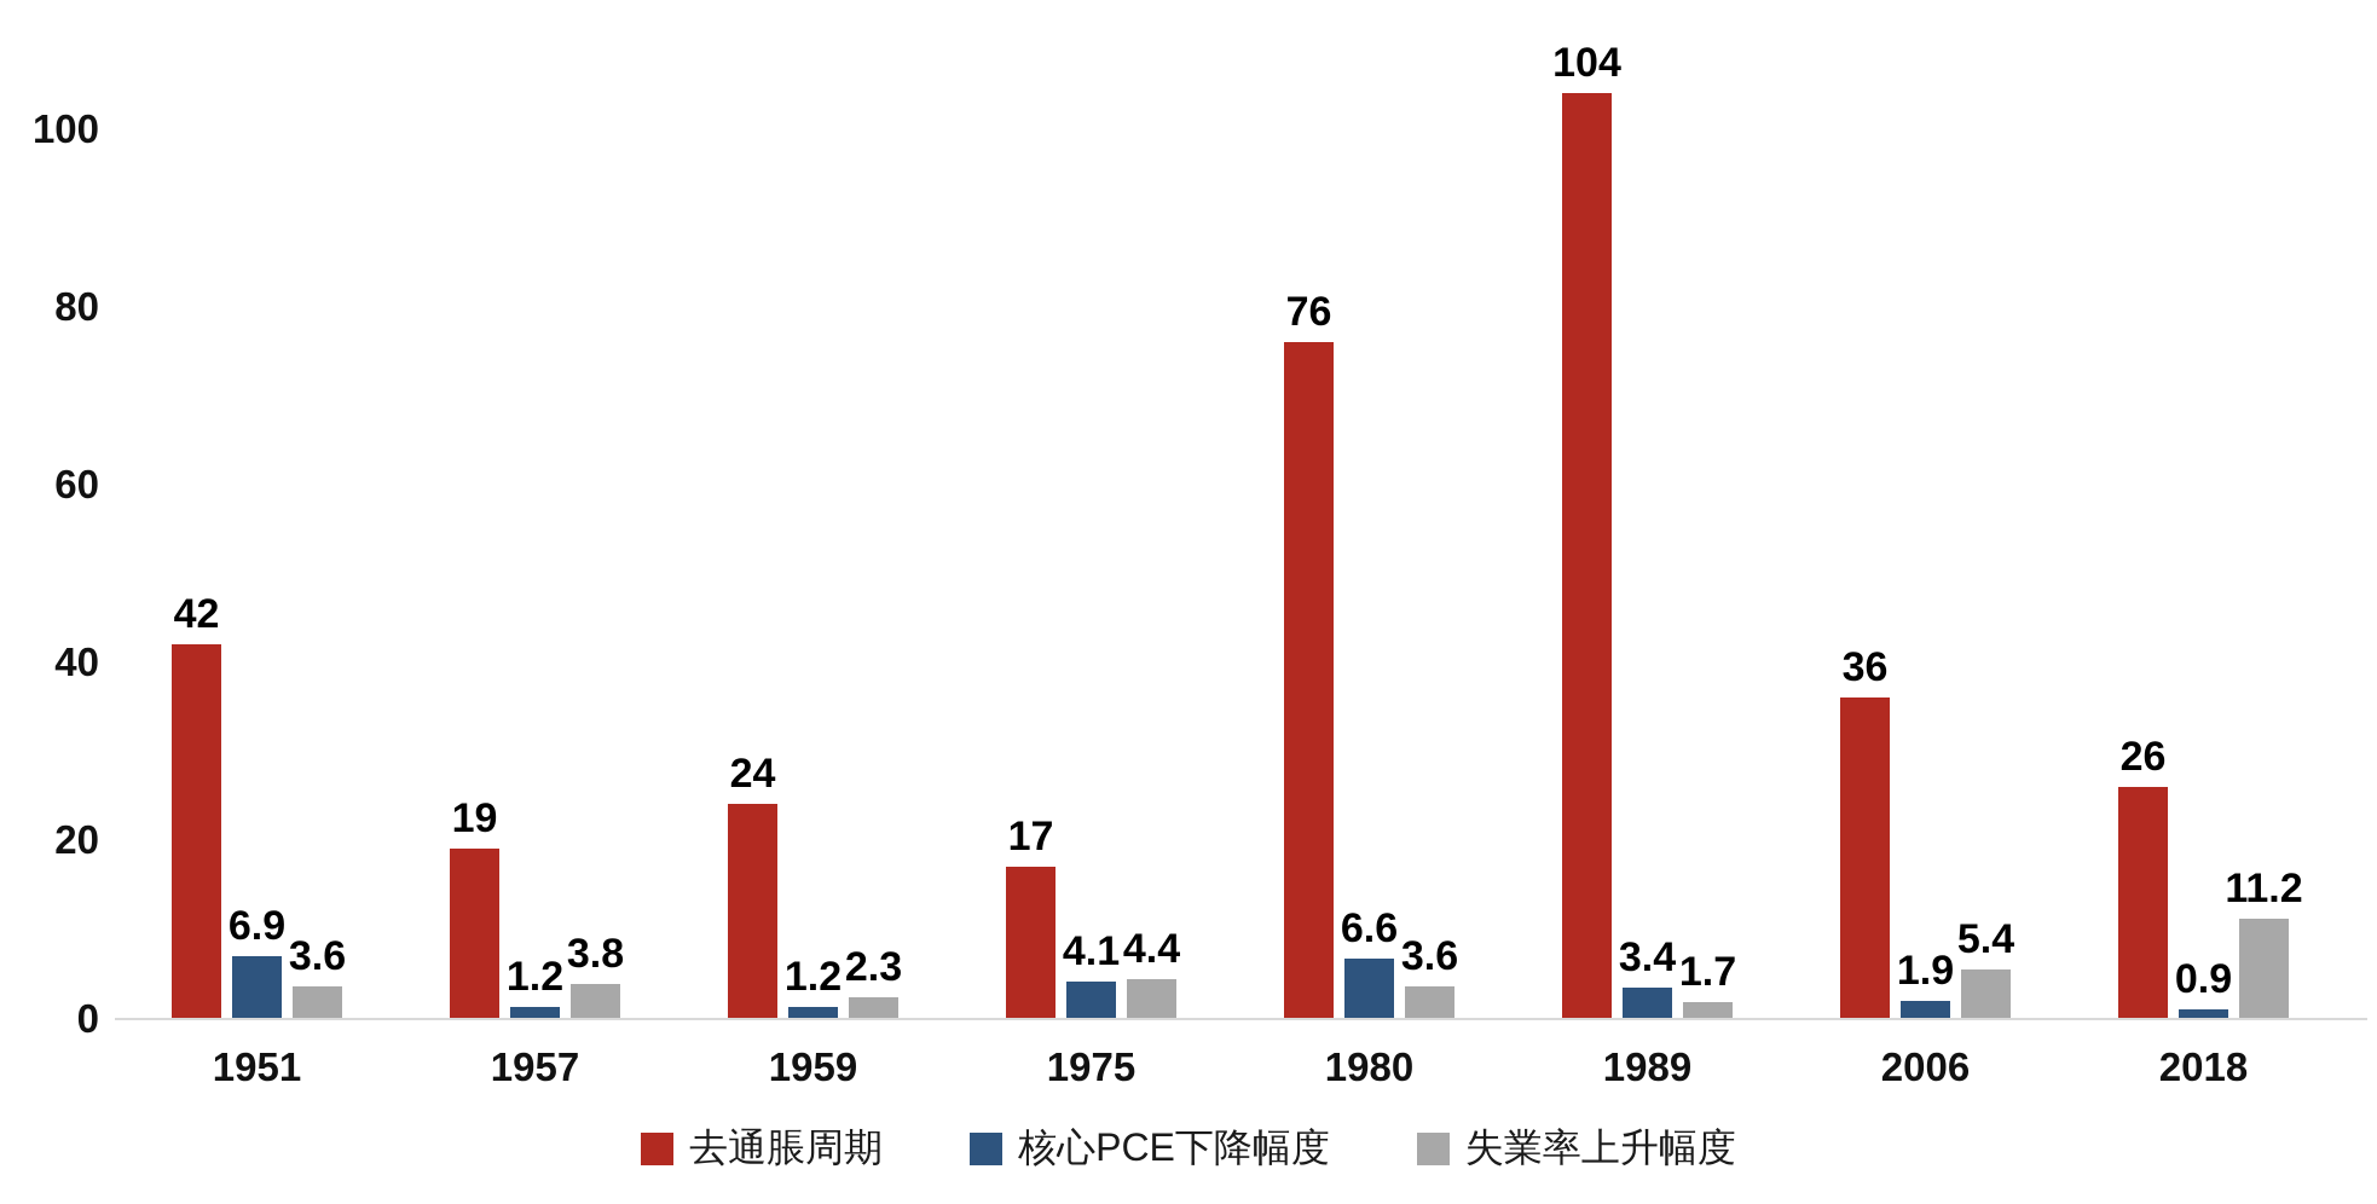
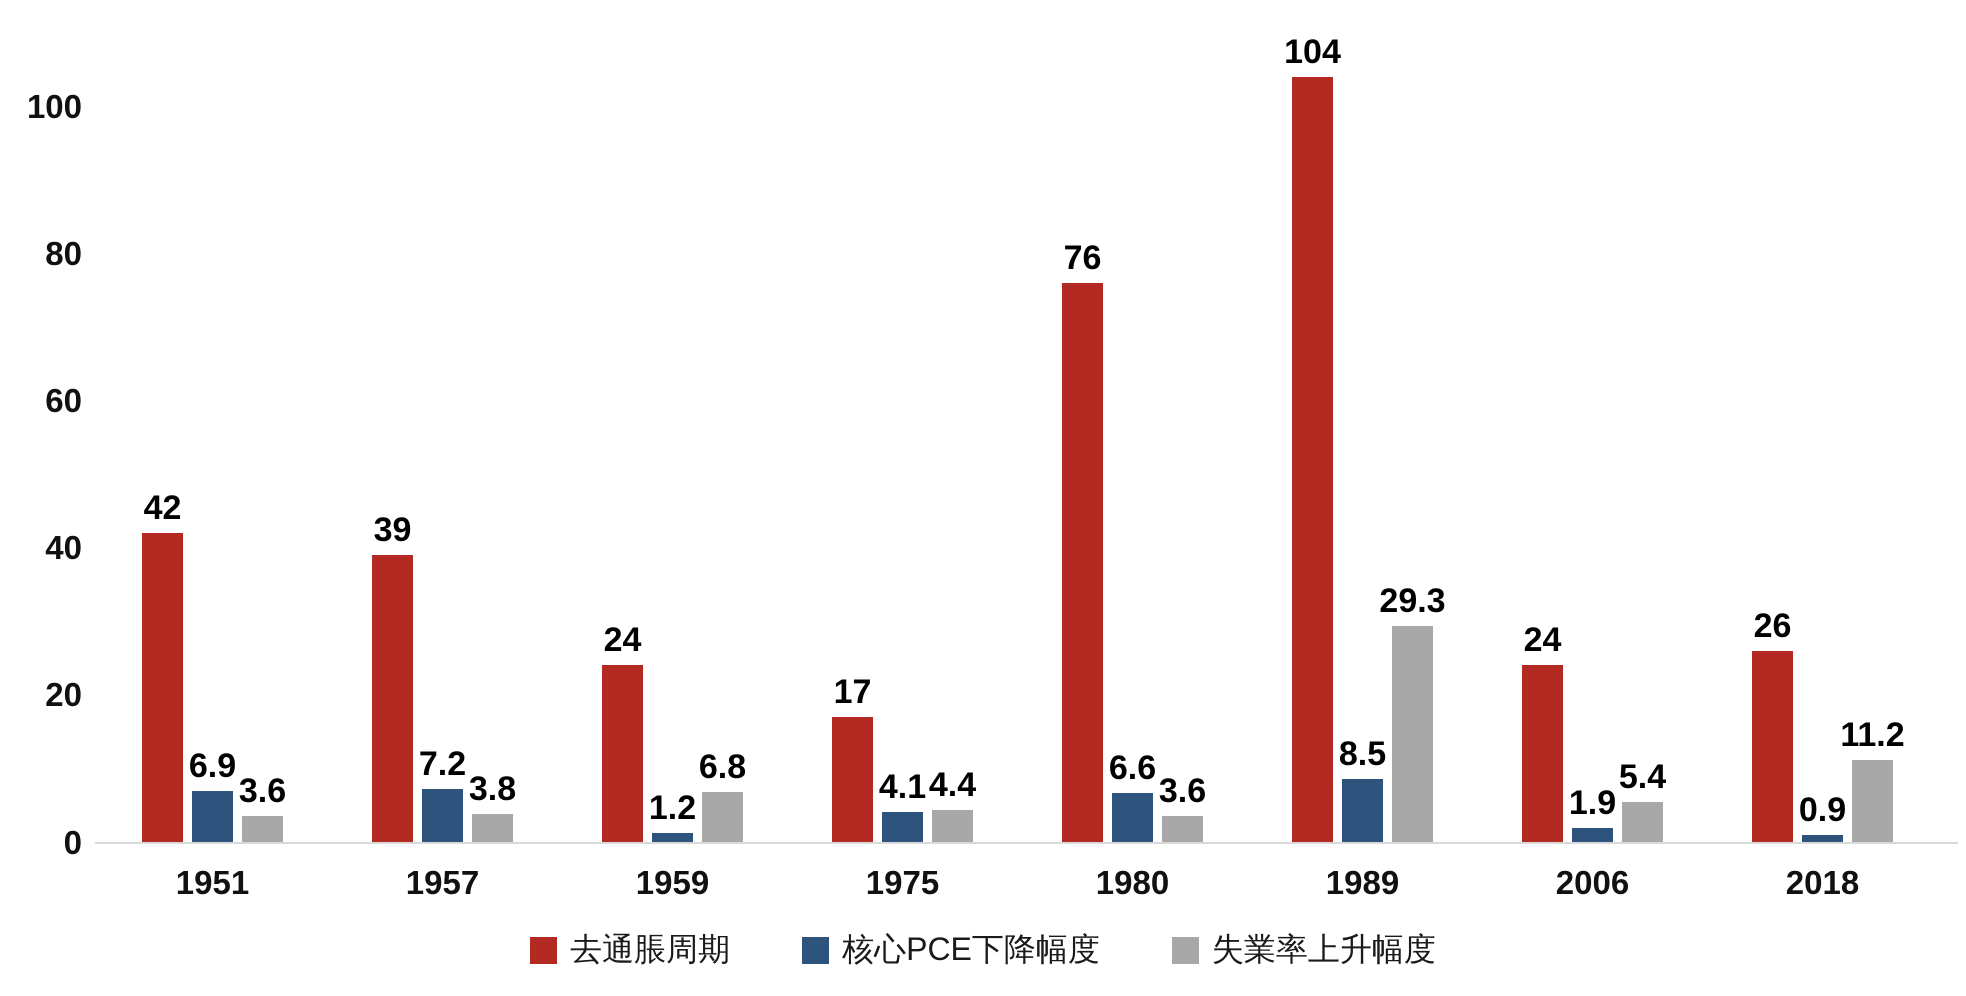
去通脹周期/1957: 19 -> 39
核心PCE下降幅度/1957: 1.2 -> 7.2
失業率上升幅度/1959: 2.3 -> 6.8
核心PCE下降幅度/1989: 3.4 -> 8.5
失業率上升幅度/1989: 1.7 -> 29.3
去通脹周期/2006: 36 -> 24
